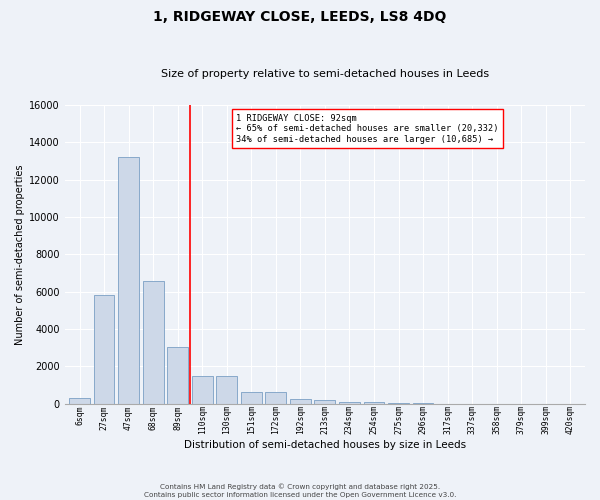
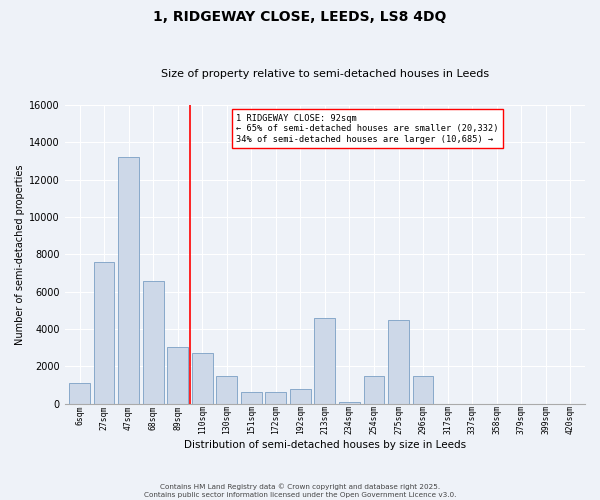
6sqm: 300 -> 1100
27sqm: 5800 -> 7600
110sqm: 1500 -> 2700
192sqm: 300 -> 800
213sqm: 200 -> 4600
254sqm: 100 -> 1500
275sqm: 100 -> 4500
296sqm: 100 -> 1500
